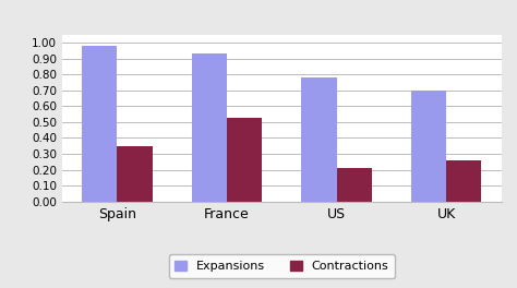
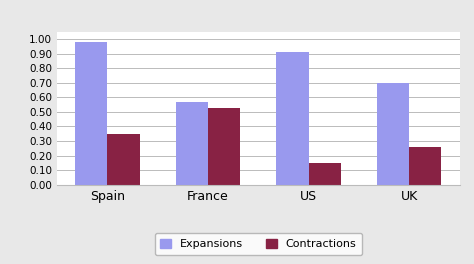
Expansions/France: 0.93 -> 0.57
Expansions/US: 0.78 -> 0.91
Contractions/US: 0.21 -> 0.15
